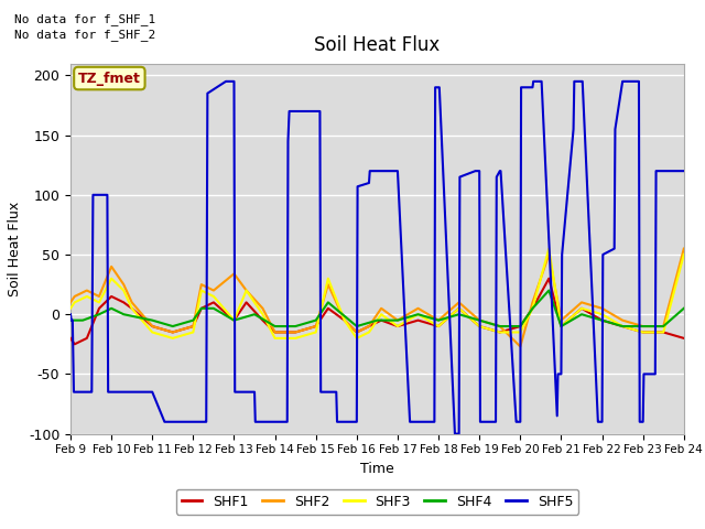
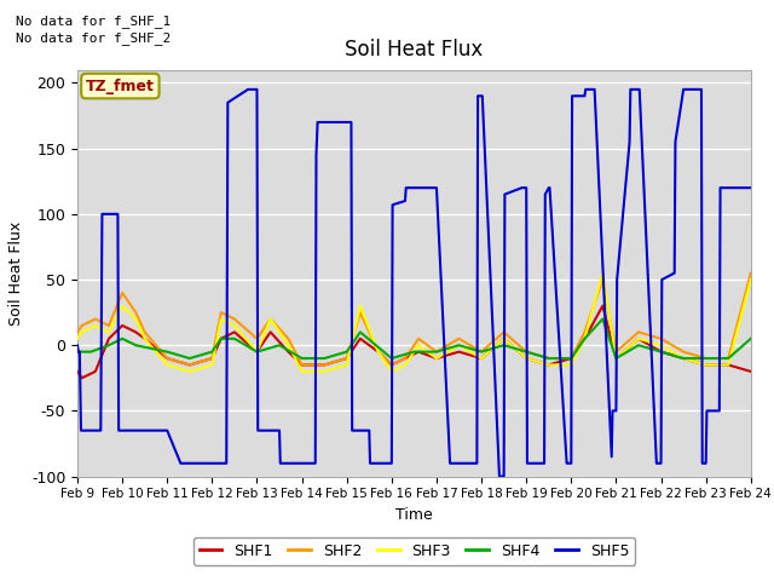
SHF2/Feb 13: 34 -> 5
SHF2/Feb 20: -27 -> -10
